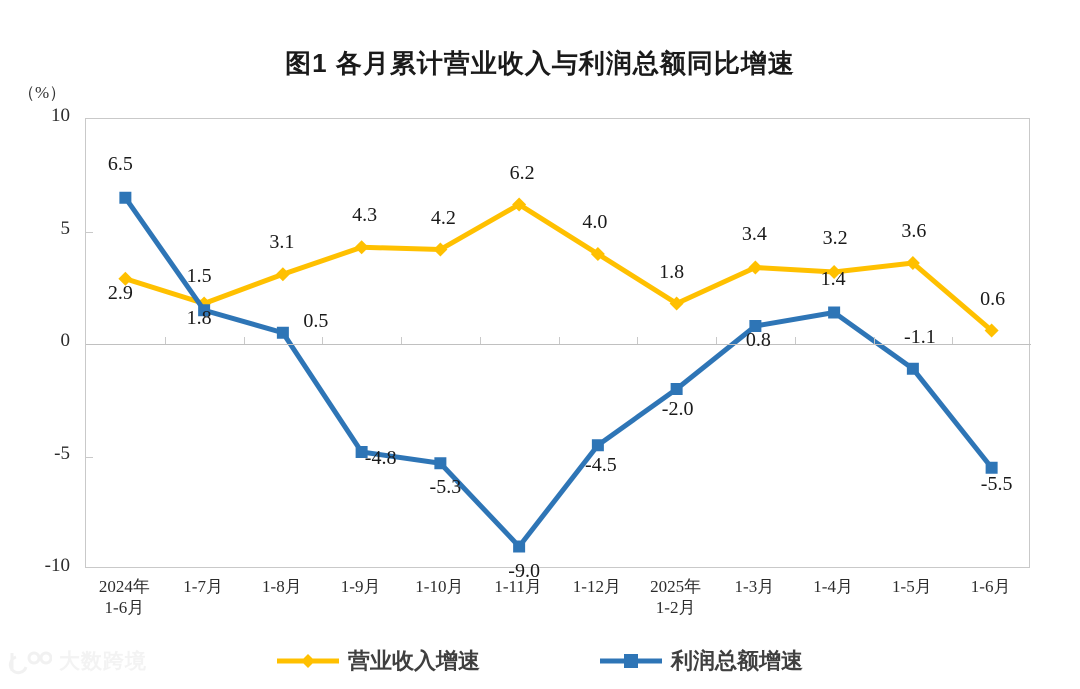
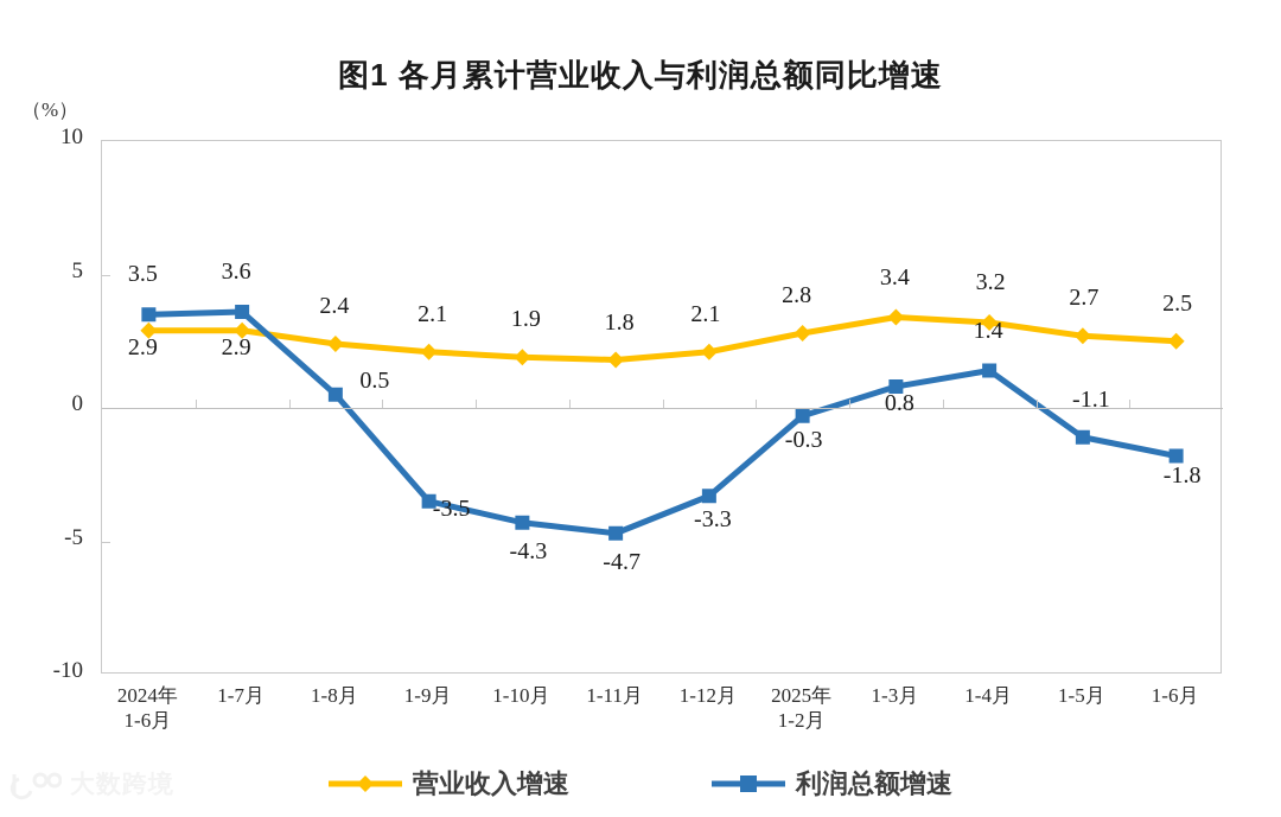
利润总额增速/2024年 1-6月: 6.5 -> 3.5
营业收入增速/1-7月: 1.8 -> 2.9
利润总额增速/1-7月: 1.5 -> 3.6
营业收入增速/1-8月: 3.1 -> 2.4
营业收入增速/1-9月: 4.3 -> 2.1
利润总额增速/1-9月: -4.8 -> -3.5
营业收入增速/1-10月: 4.2 -> 1.9
利润总额增速/1-10月: -5.3 -> -4.3
营业收入增速/1-11月: 6.2 -> 1.8
利润总额增速/1-11月: -9.0 -> -4.7
营业收入增速/1-12月: 4.0 -> 2.1
利润总额增速/1-12月: -4.5 -> -3.3
营业收入增速/2025年 1-2月: 1.8 -> 2.8
利润总额增速/2025年 1-2月: -2.0 -> -0.3
营业收入增速/1-5月: 3.6 -> 2.7
营业收入增速/1-6月: 0.6 -> 2.5
利润总额增速/1-6月: -5.5 -> -1.8
